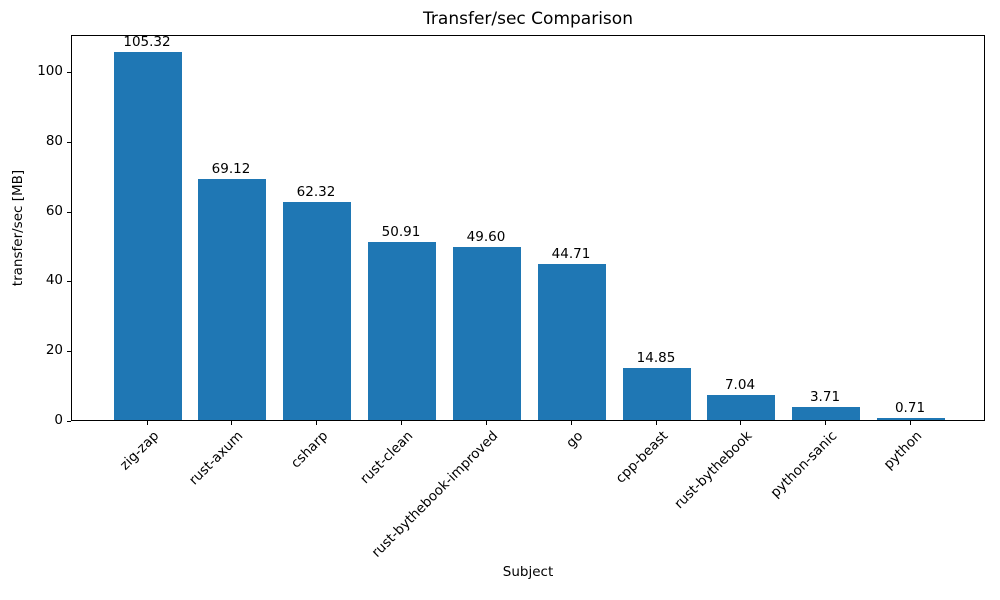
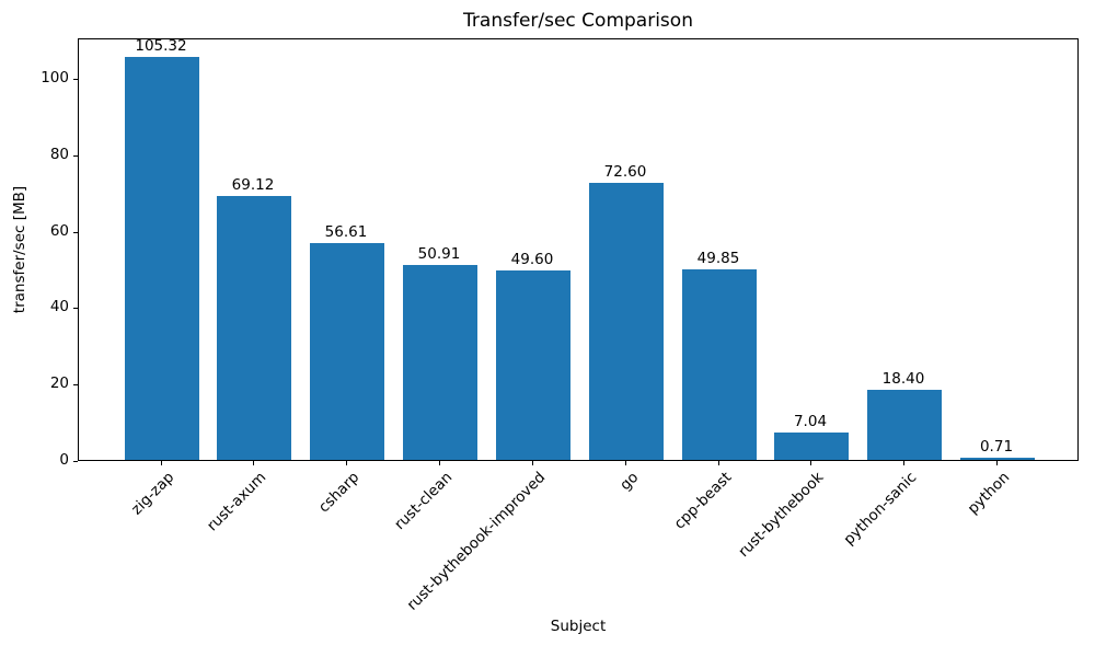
csharp: 62.32 -> 56.61
go: 44.71 -> 72.60
cpp-beast: 14.85 -> 49.85
python-sanic: 3.71 -> 18.40
